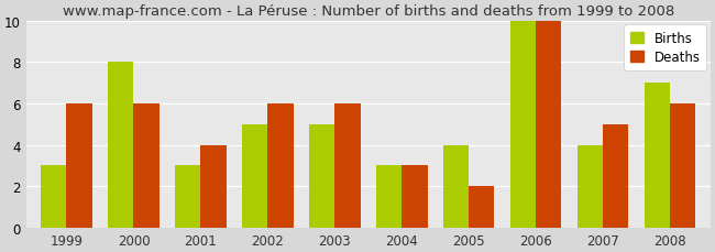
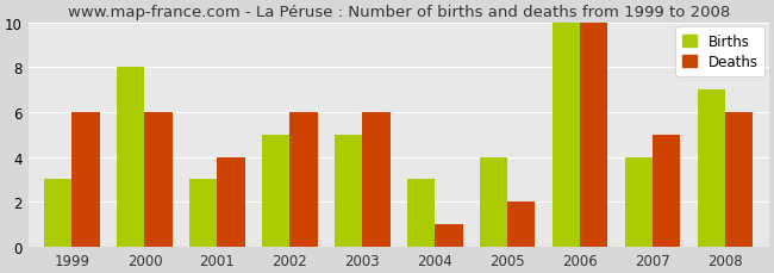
Deaths/2004: 3 -> 1
